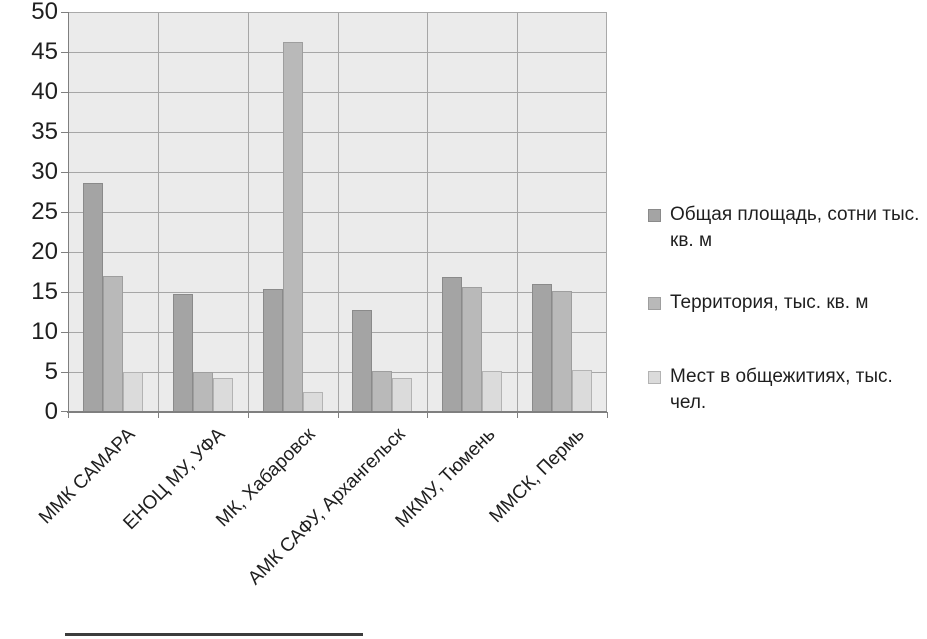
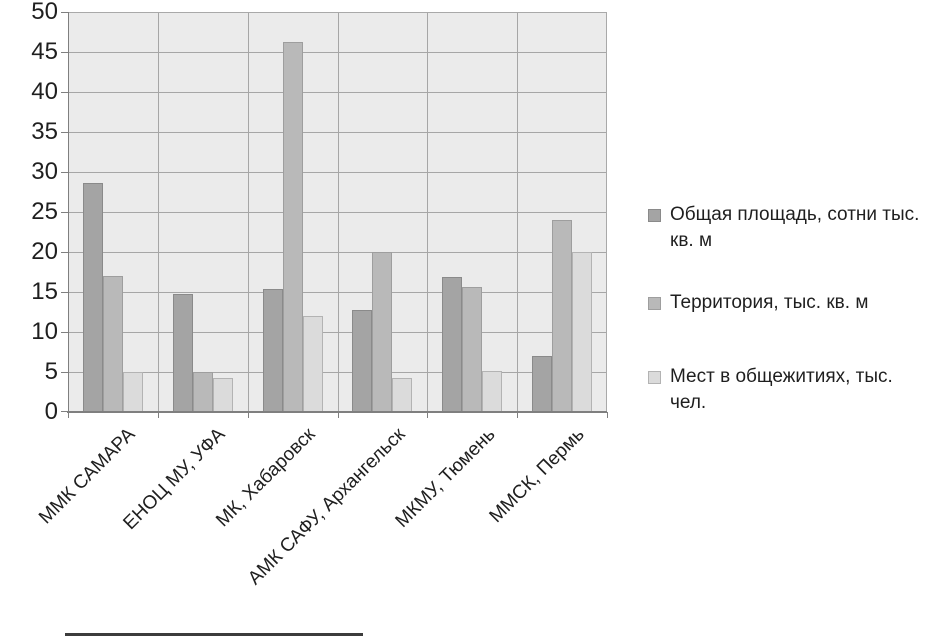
Мест в общежитиях, тыс. чел./МК, Хабаровск: 2 -> 12
Территория, тыс. кв. м/АМК САФУ, Архангельск: 5 -> 20
Общая площадь, сотни тыс. кв. м/ММСК, Пермь: 16 -> 7
Территория, тыс. кв. м/ММСК, Пермь: 15 -> 24
Мест в общежитиях, тыс. чел./ММСК, Пермь: 5 -> 20
